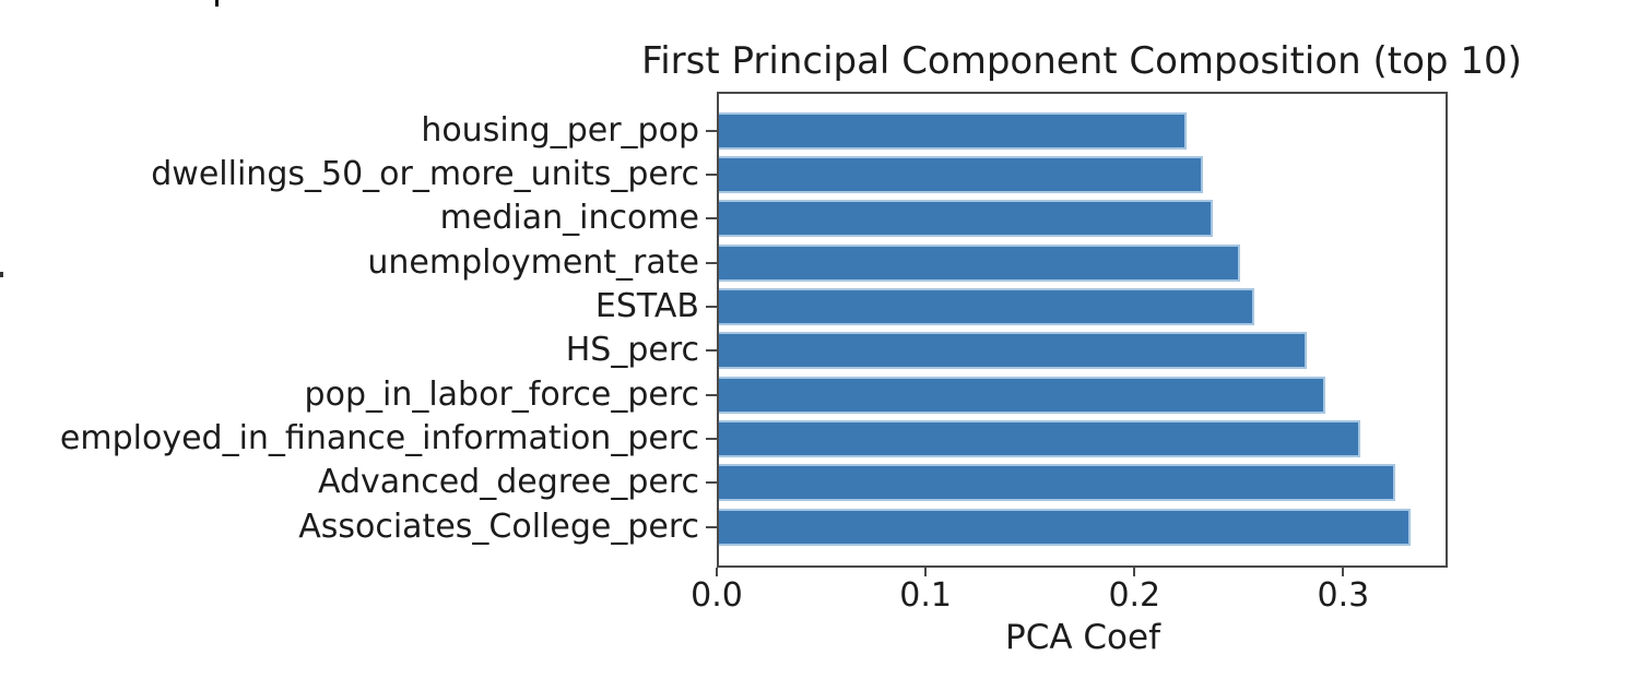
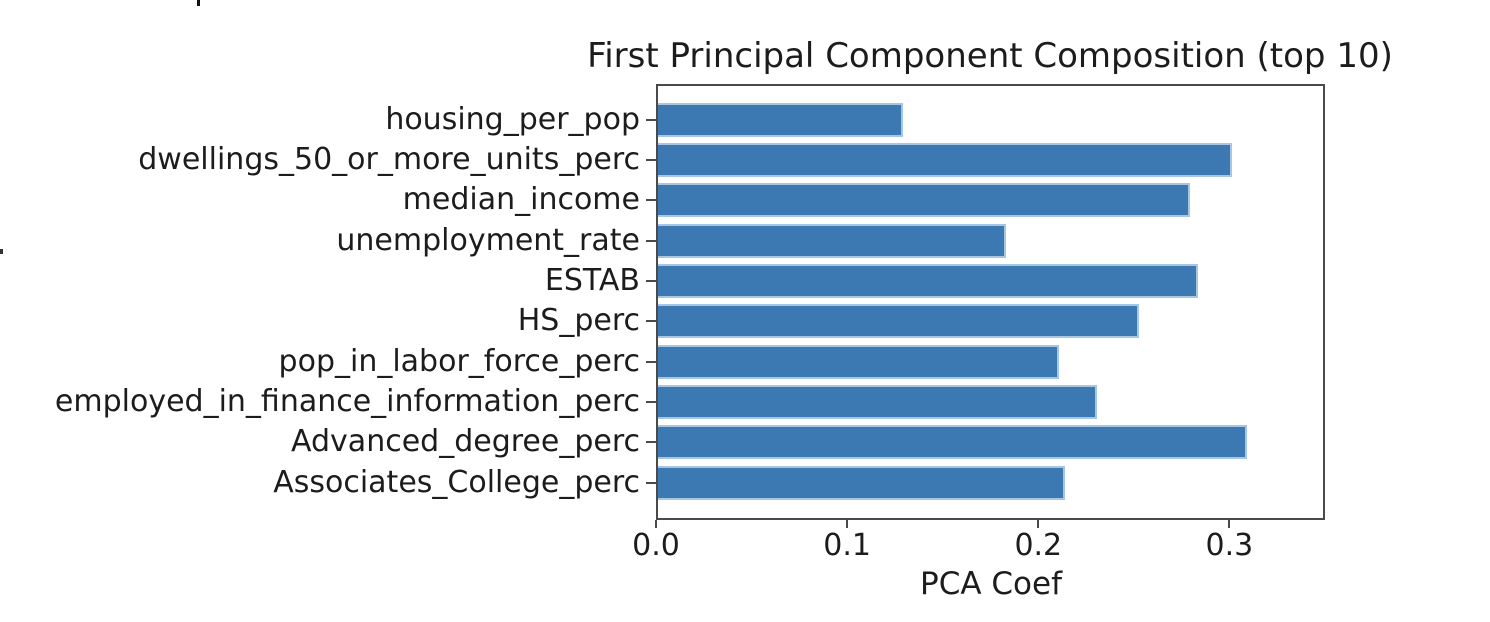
housing_per_pop: 0.225 -> 0.129
dwellings_50_or_more_units_perc: 0.233 -> 0.302
median_income: 0.238 -> 0.280
unemployment_rate: 0.251 -> 0.183
ESTAB: 0.258 -> 0.284
HS_perc: 0.283 -> 0.253
pop_in_labor_force_perc: 0.292 -> 0.211
employed_in_finance_information_perc: 0.309 -> 0.231
Advanced_degree_perc: 0.326 -> 0.310
Associates_College_perc: 0.333 -> 0.214
